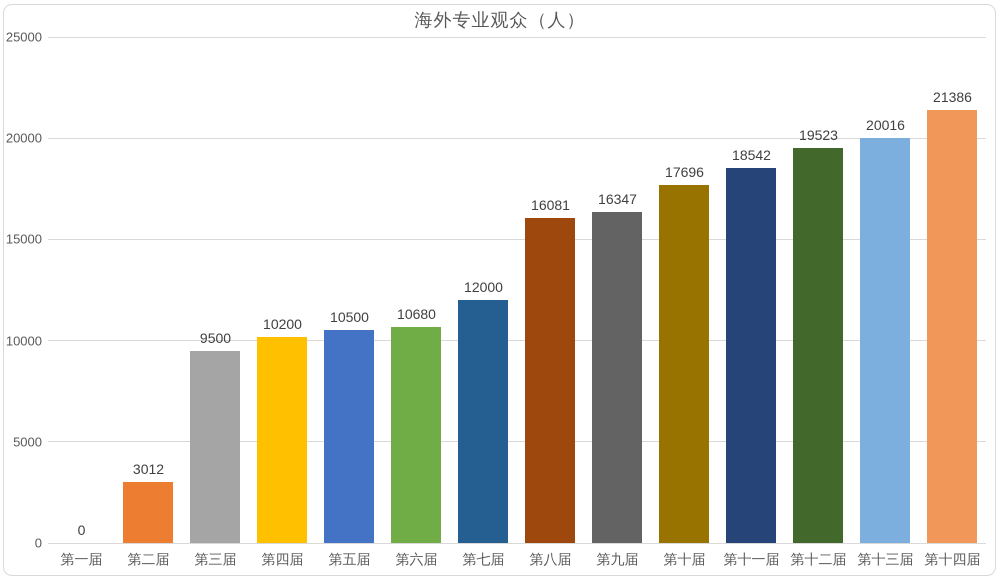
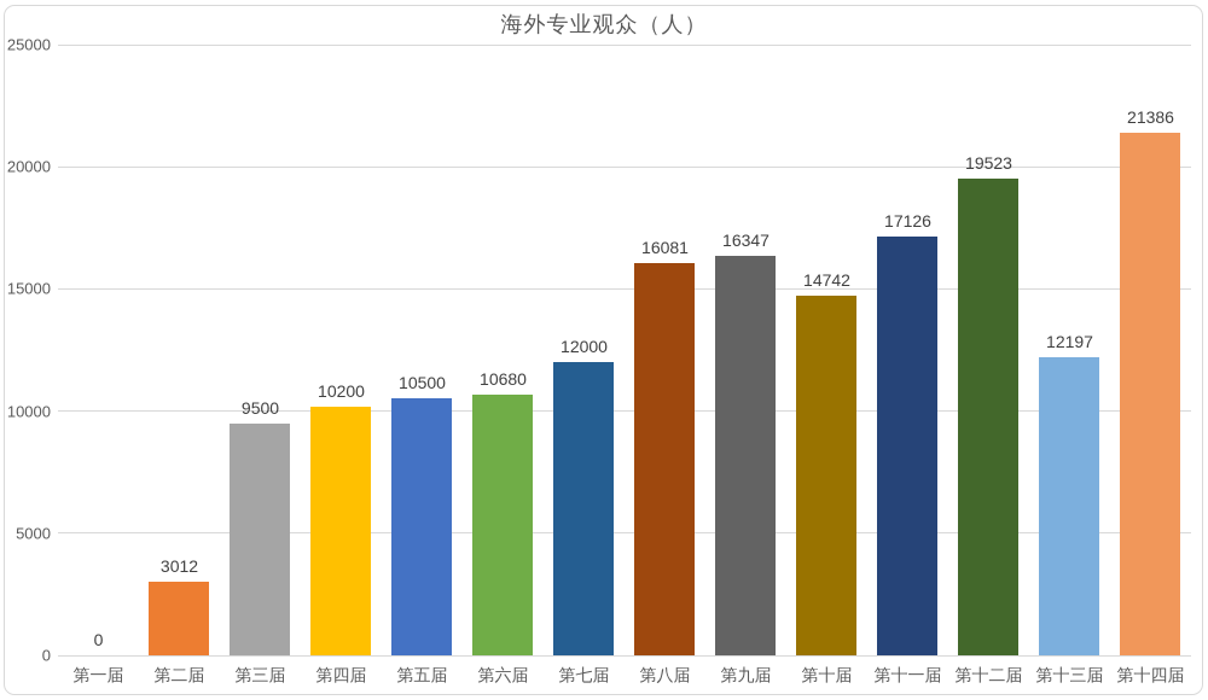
第十届: 17696 -> 14742
第十一届: 18542 -> 17126
第十三届: 20016 -> 12197
